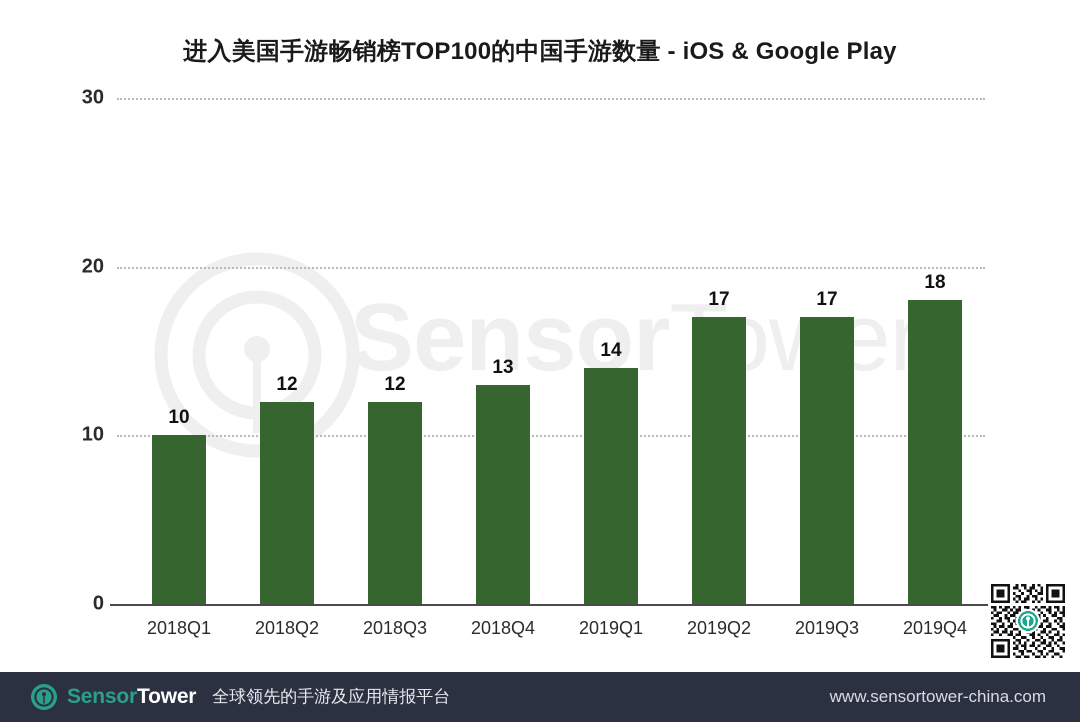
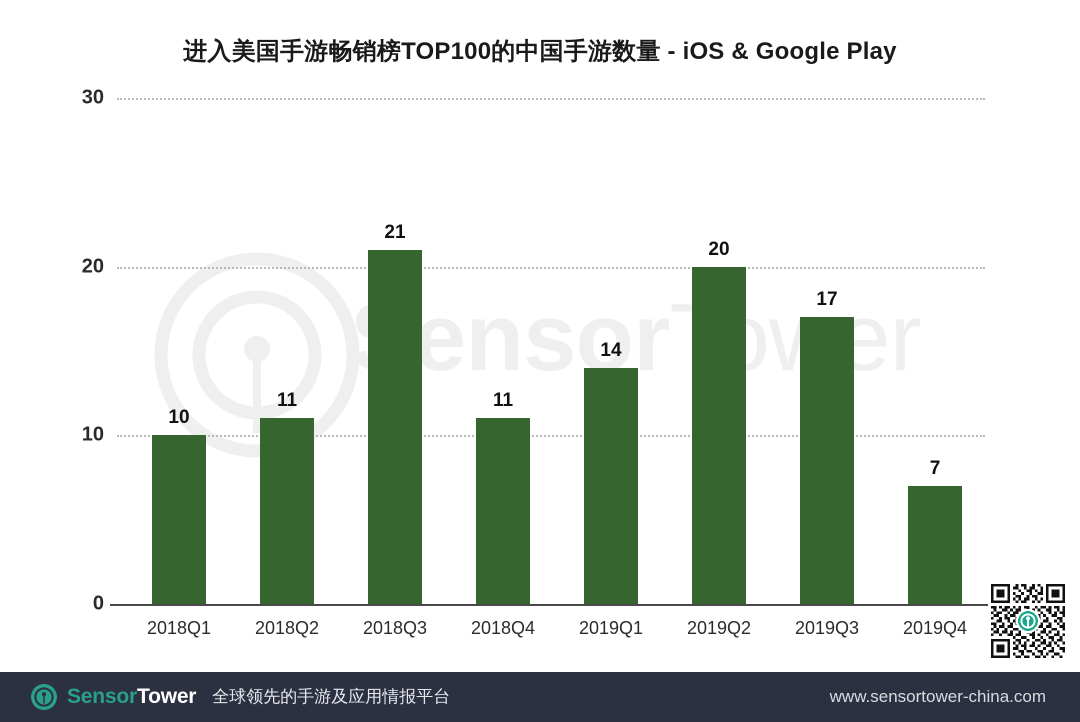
2018Q2: 12 -> 11
2018Q3: 12 -> 21
2018Q4: 13 -> 11
2019Q2: 17 -> 20
2019Q4: 18 -> 7
